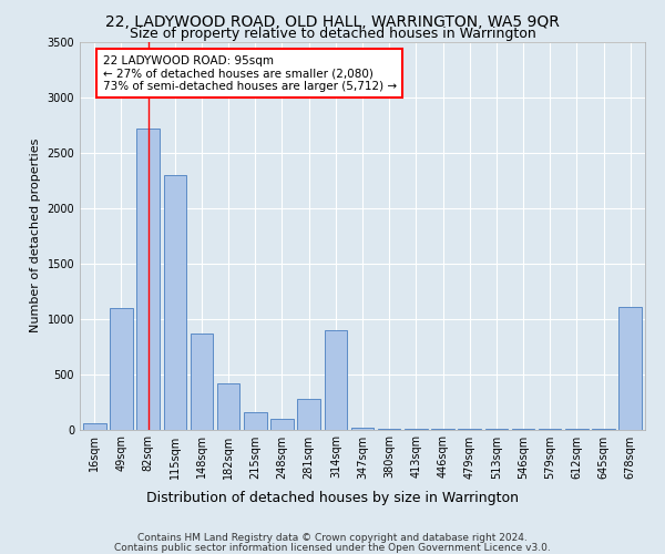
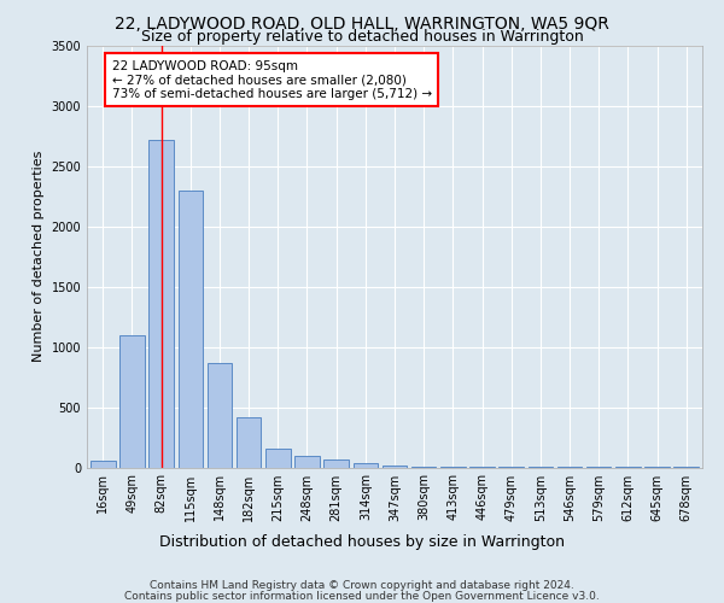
281sqm: 280 -> 60
314sqm: 900 -> 40
678sqm: 1110 -> 0
